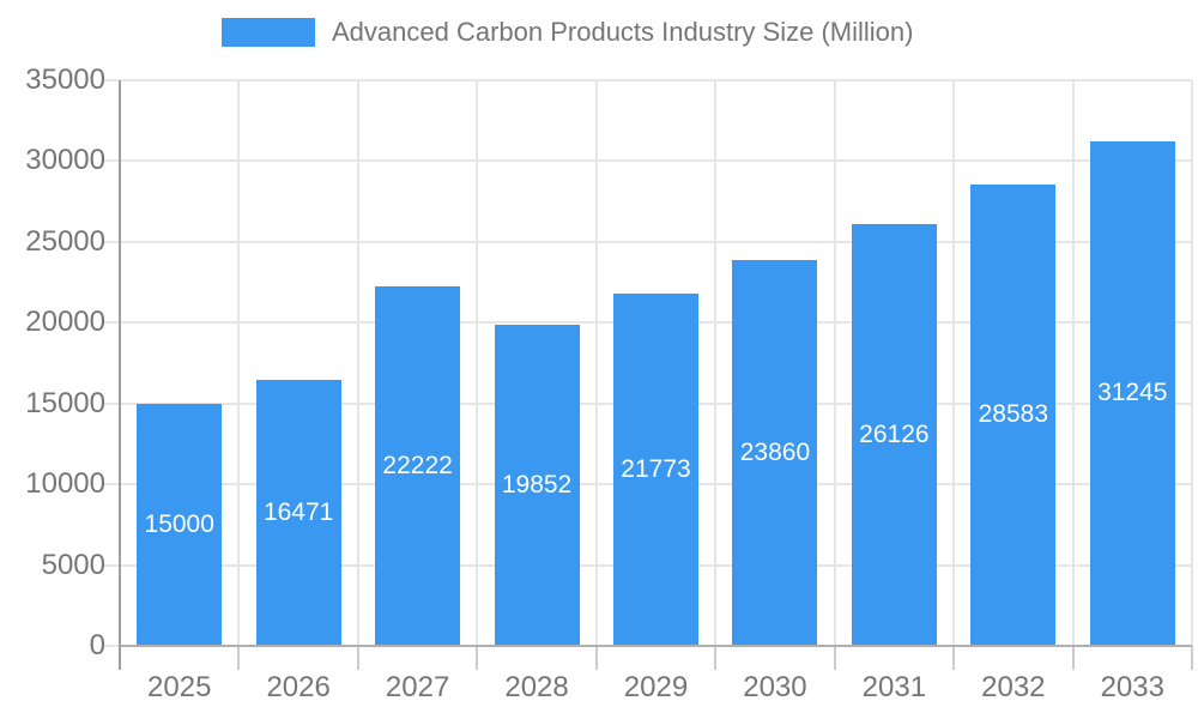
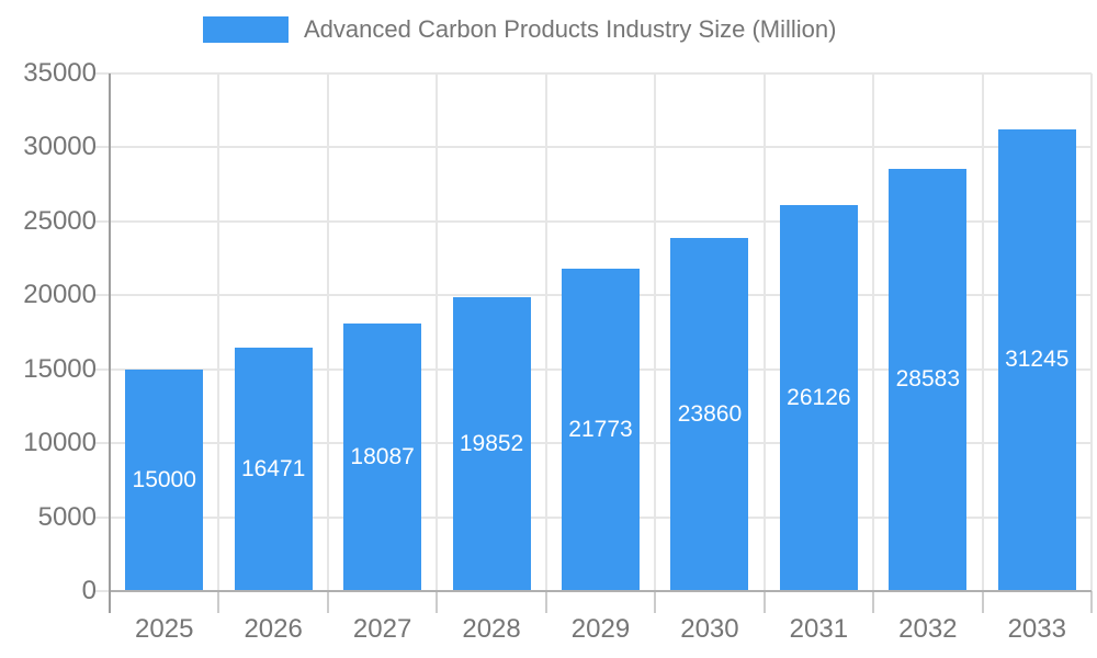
2027: 22222 -> 18087
